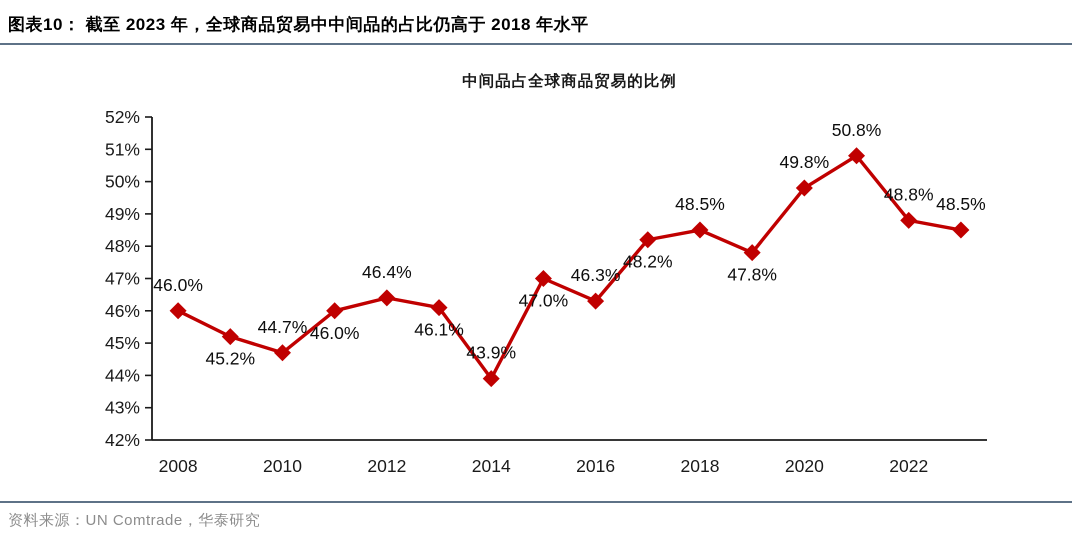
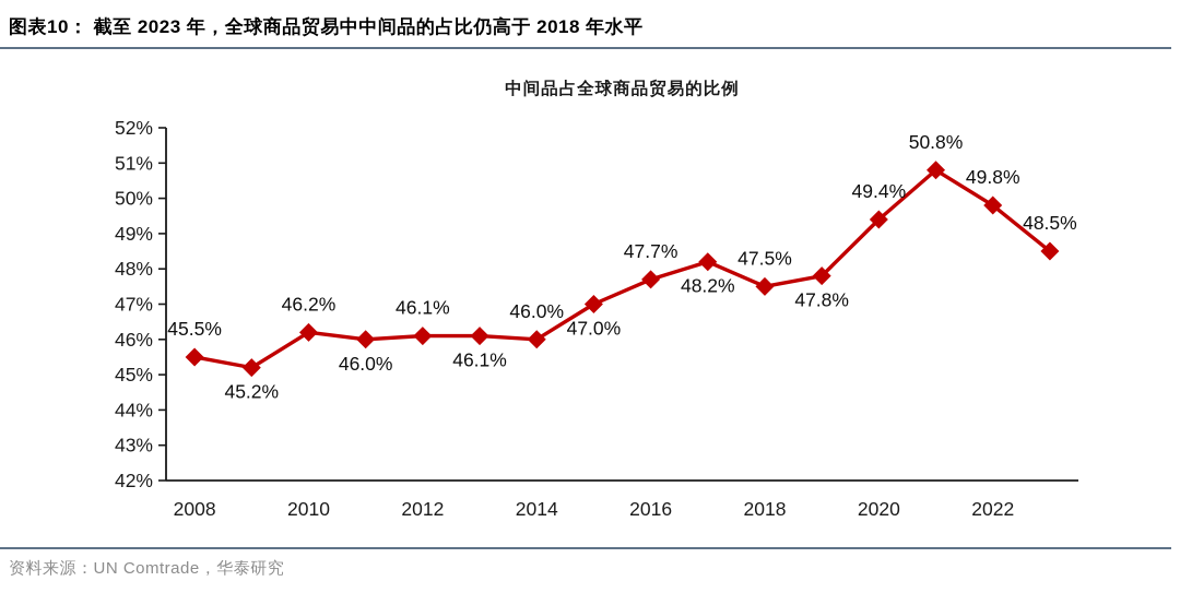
2008: 46.0% -> 45.5%
2010: 44.7% -> 46.2%
2012: 46.4% -> 46.1%
2014: 43.9% -> 46.0%
2016: 46.3% -> 47.7%
2018: 48.5% -> 47.5%
2020: 49.8% -> 49.4%
2022: 48.8% -> 49.8%
